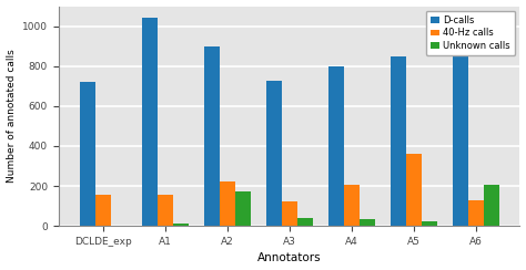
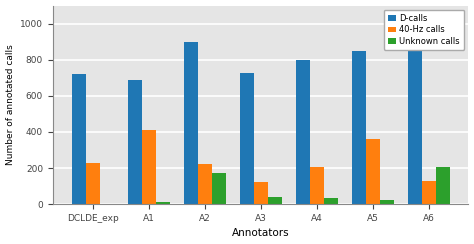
40-Hz calls/DCLDE_exp: 160 -> 230
D-calls/A1: 1040 -> 690
40-Hz calls/A1: 160 -> 410
